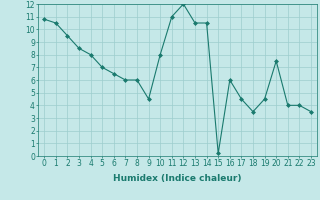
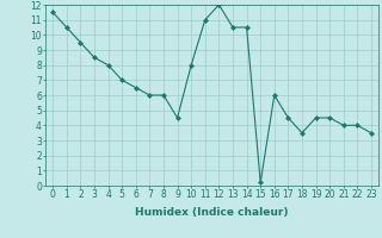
0: 10.8 -> 11.5
20: 7.5 -> 4.5
